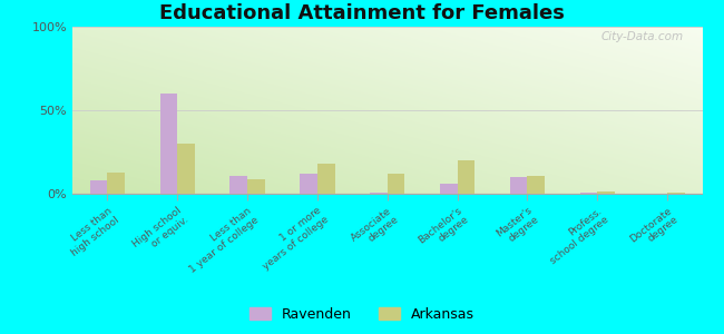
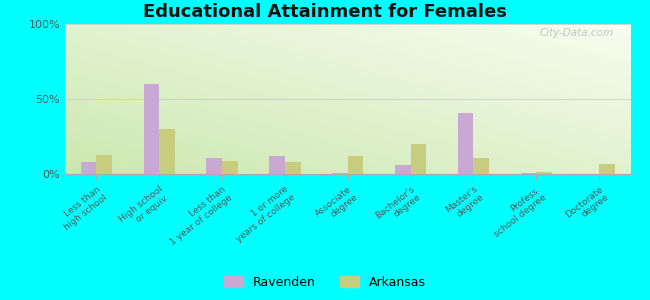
Arkansas/1 or more years of college: 18% -> 8%
Ravenden/Master's degree: 10% -> 41%
Arkansas/Doctorate degree: 1% -> 7%
